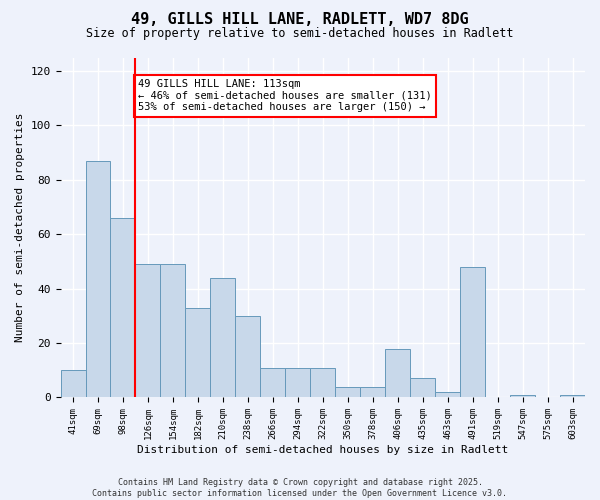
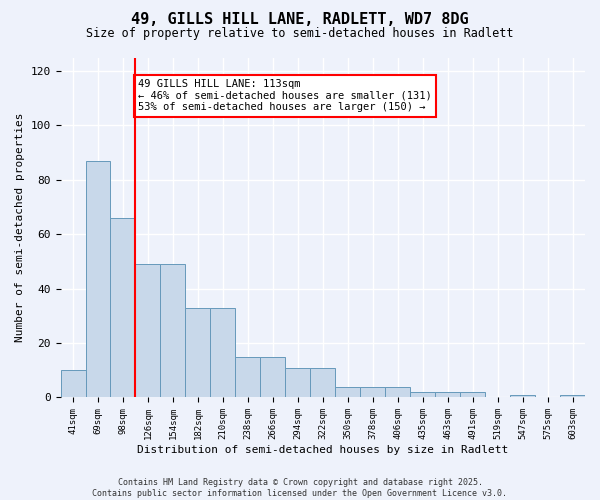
210sqm: 44 -> 33
238sqm: 30 -> 15
266sqm: 11 -> 15
406sqm: 18 -> 4
435sqm: 7 -> 2
491sqm: 48 -> 2
